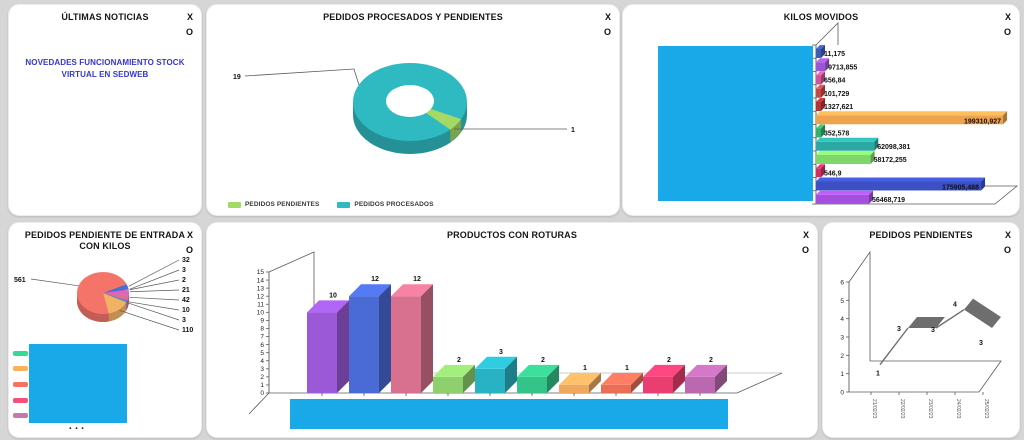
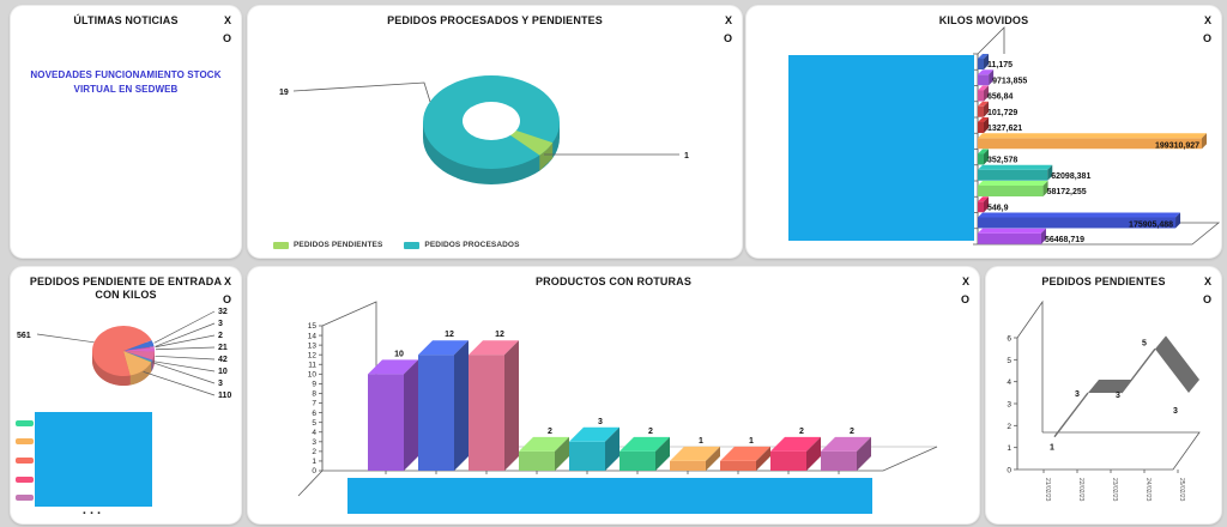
PEDIDOS PENDIENTES/24/02/23: 4 -> 5
